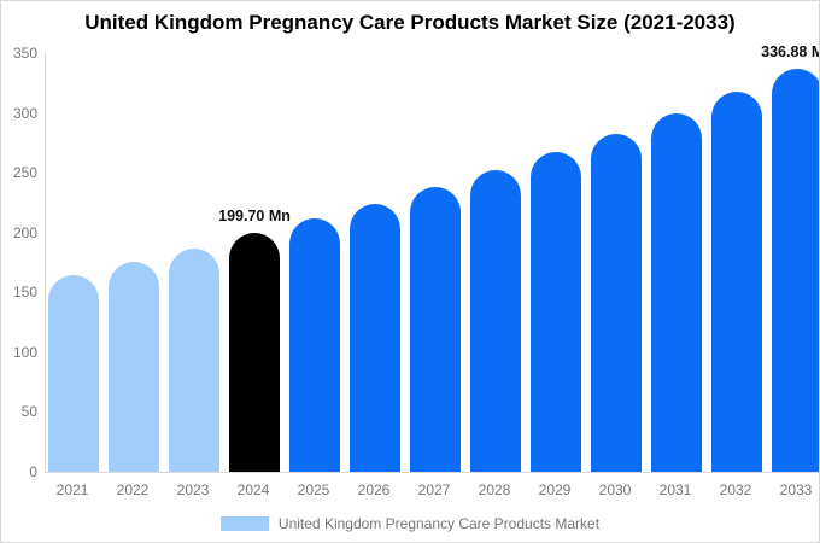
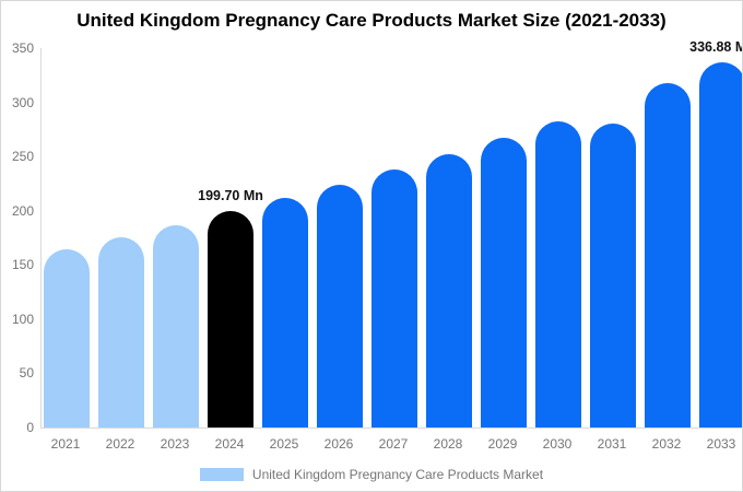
2031: 300 -> 280
